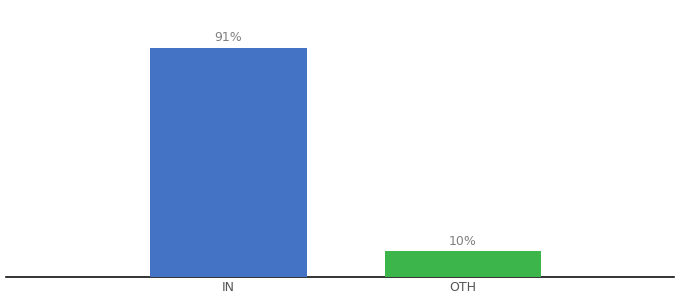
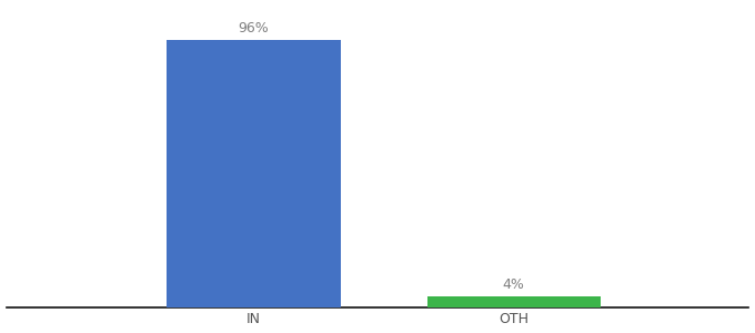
IN: 91% -> 96%
OTH: 10% -> 4%
